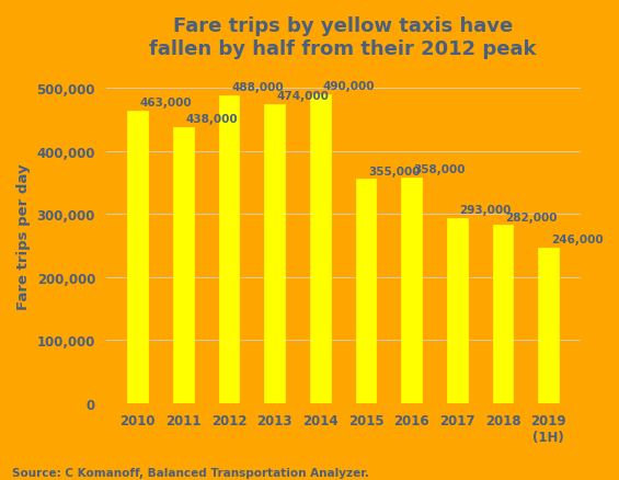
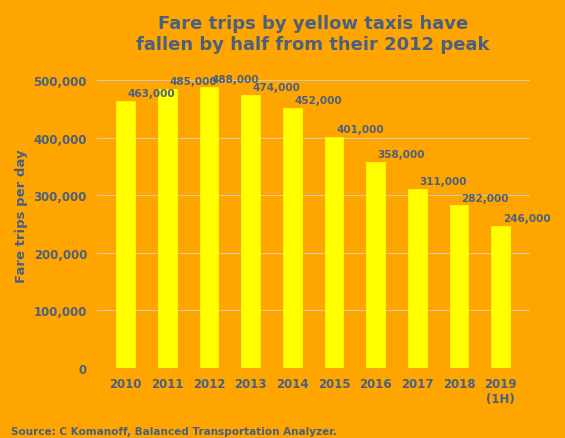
2011: 438,000 -> 485,000
2014: 490,000 -> 452,000
2015: 355,000 -> 401,000
2017: 293,000 -> 311,000
